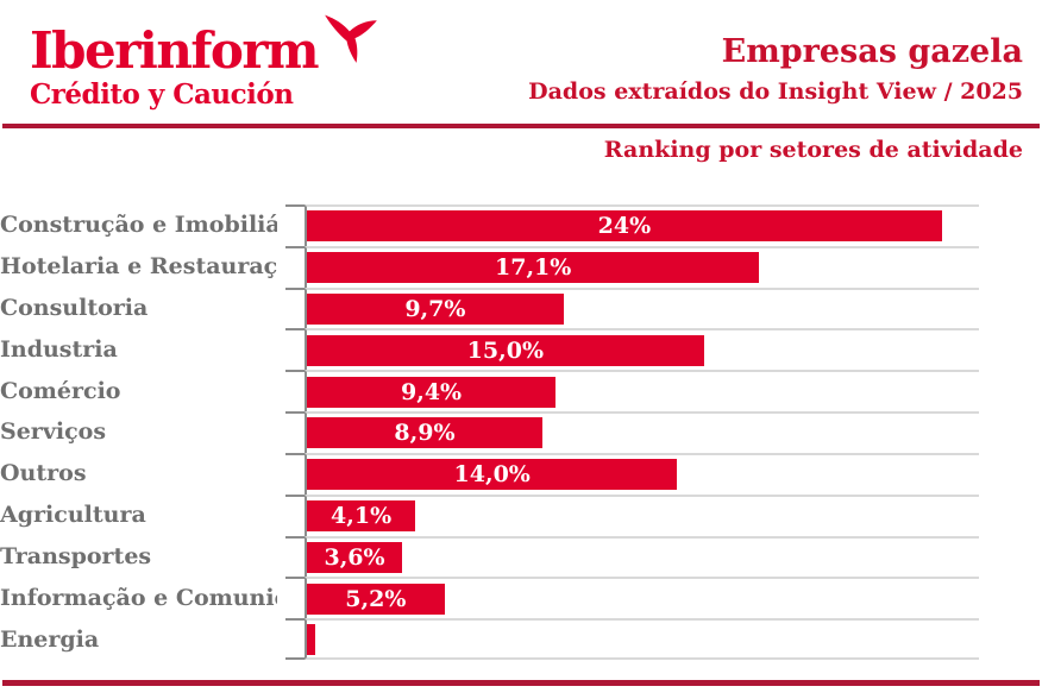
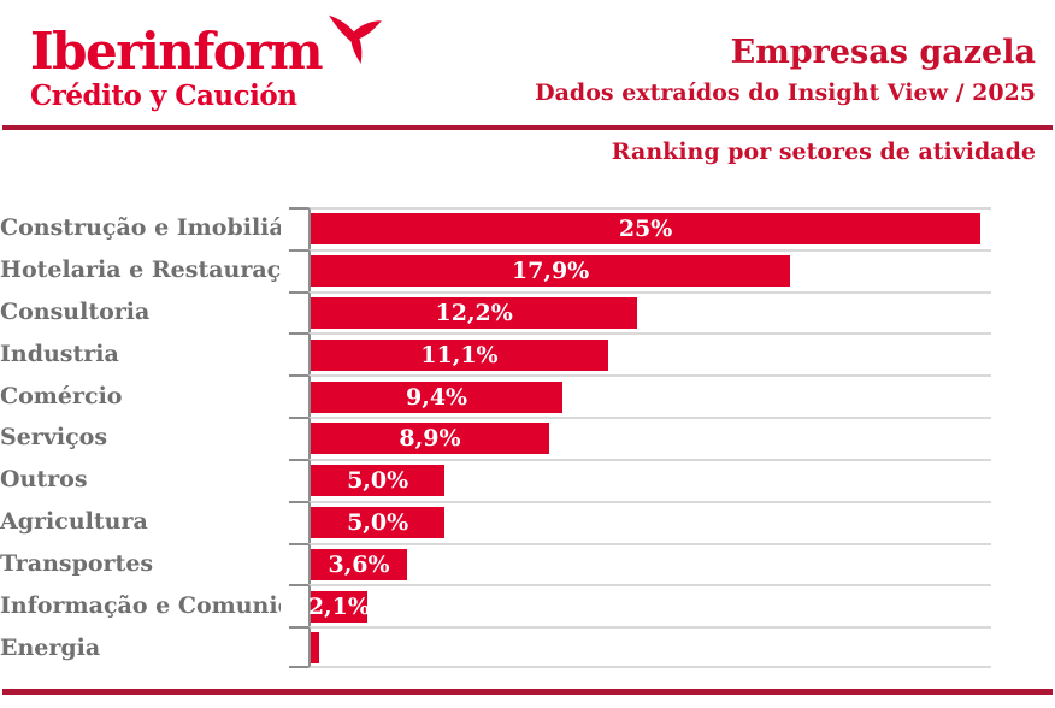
Construção e Imobiliário: 24% -> 25%
Hotelaria e Restauração: 17,1% -> 17,9%
Consultoria: 9,7% -> 12,2%
Industria: 15,0% -> 11,1%
Outros: 14,0% -> 5,0%
Agricultura: 4,1% -> 5,0%
Informação e Comunicação: 5,2% -> 2,1%
